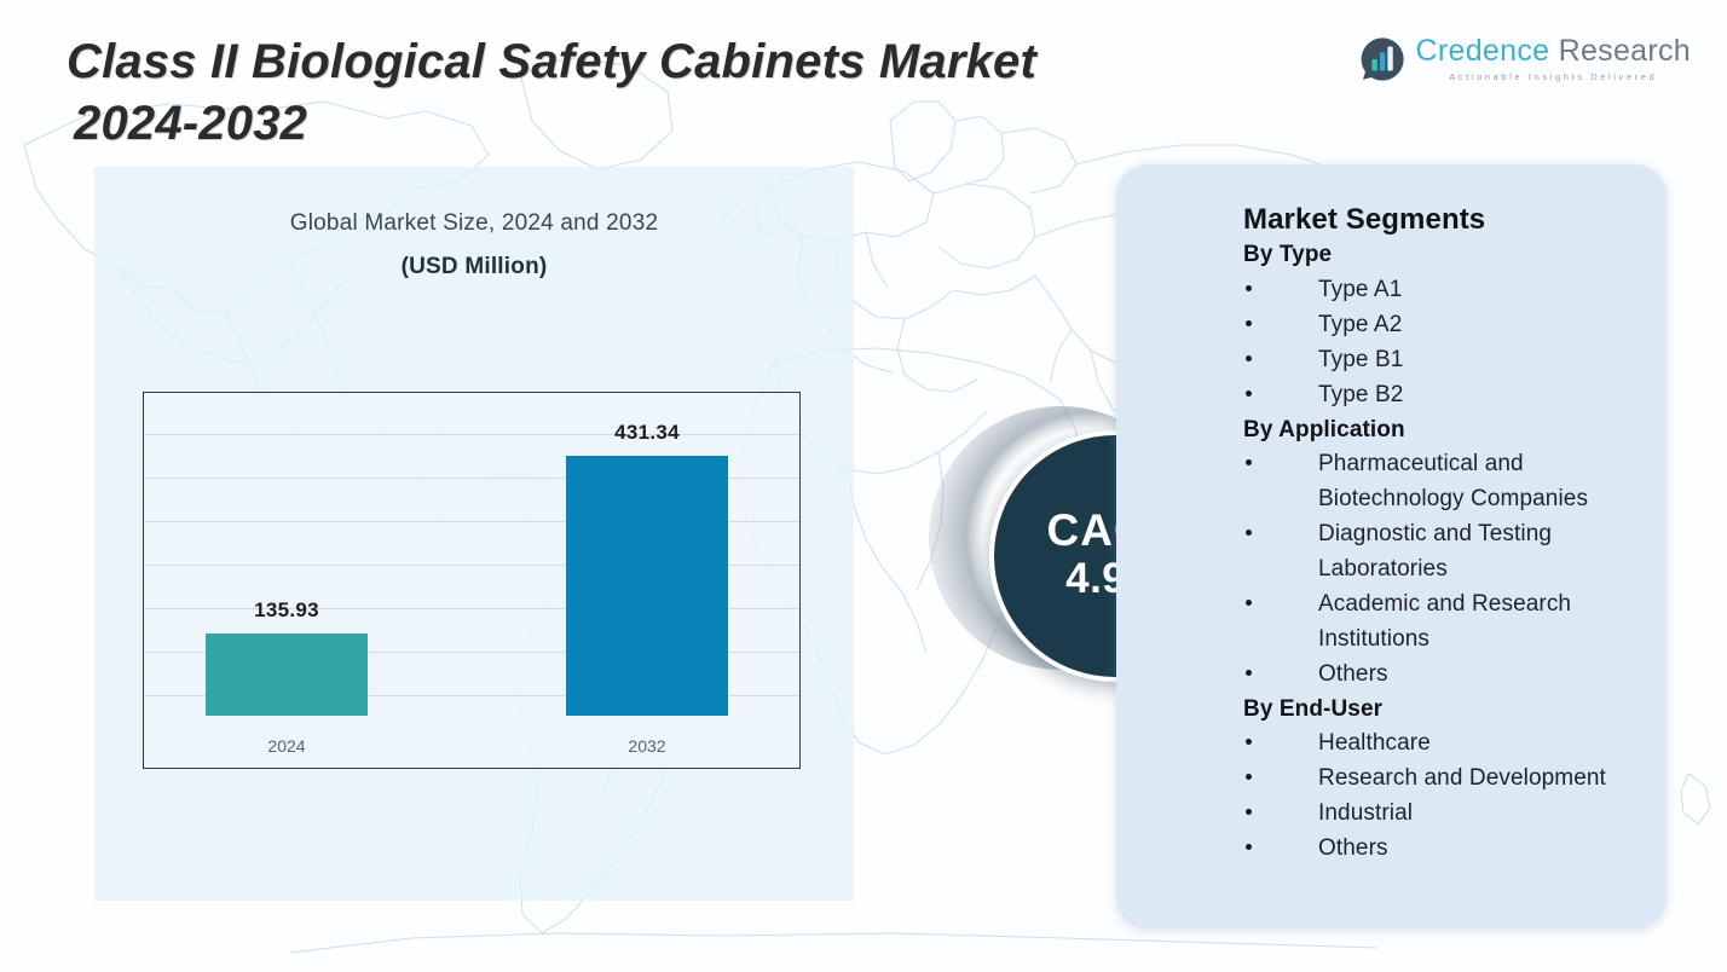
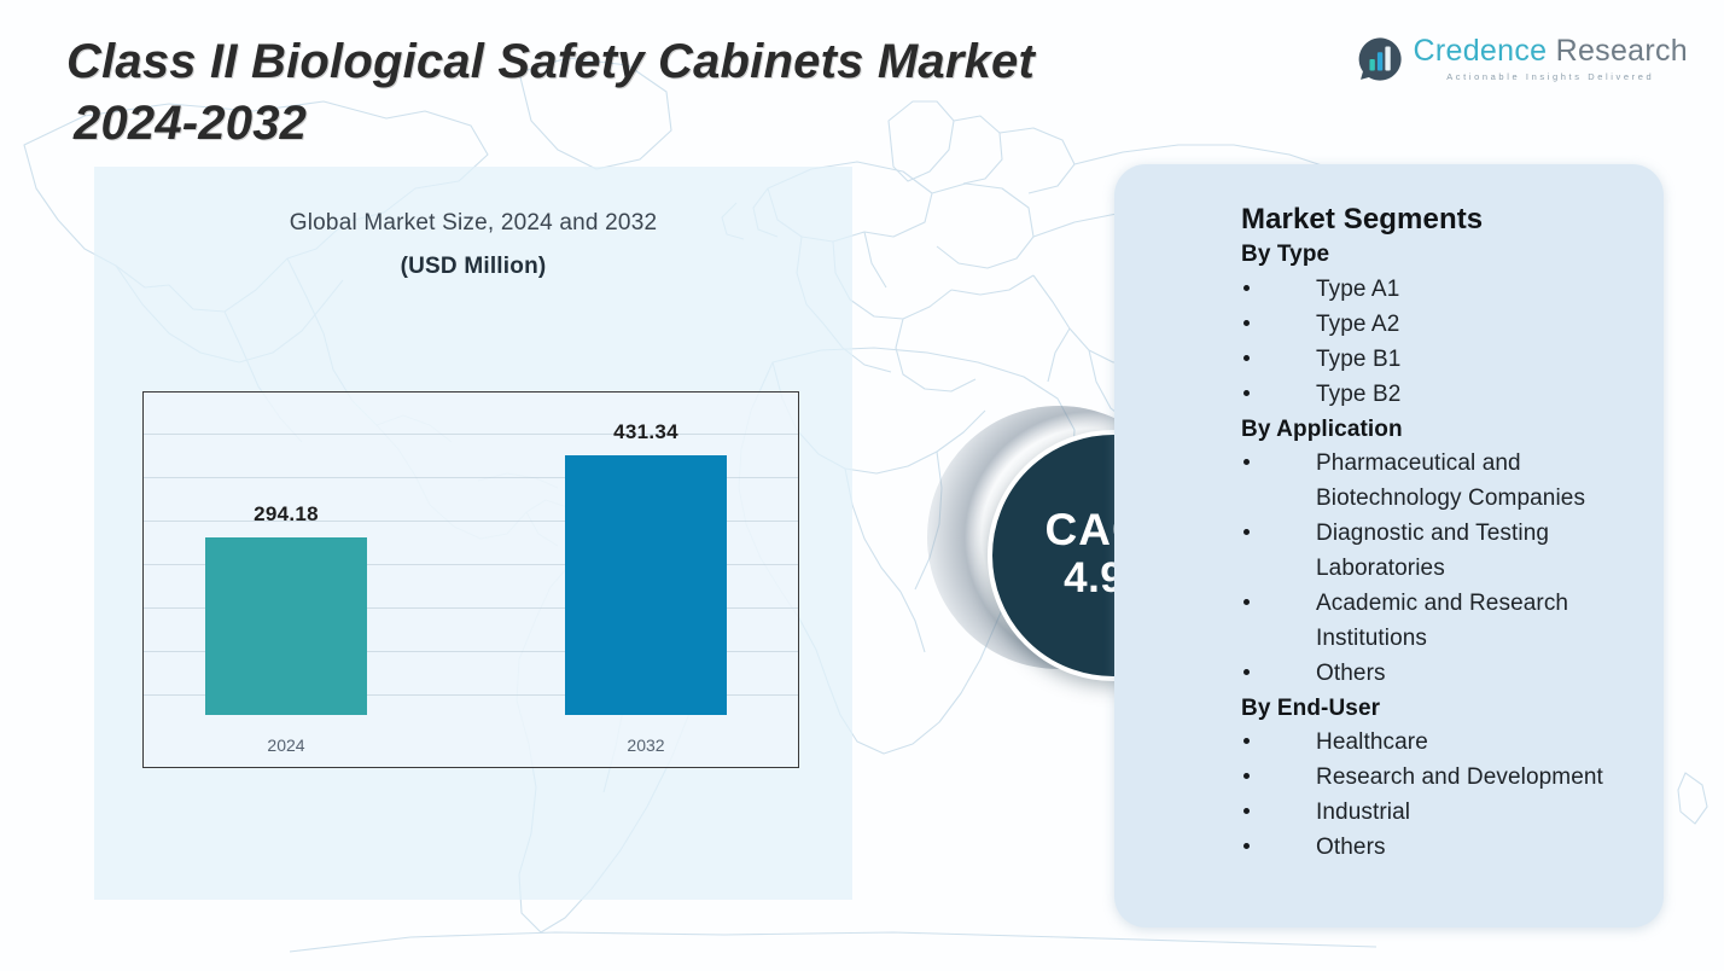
2024: 135.93 -> 294.18
